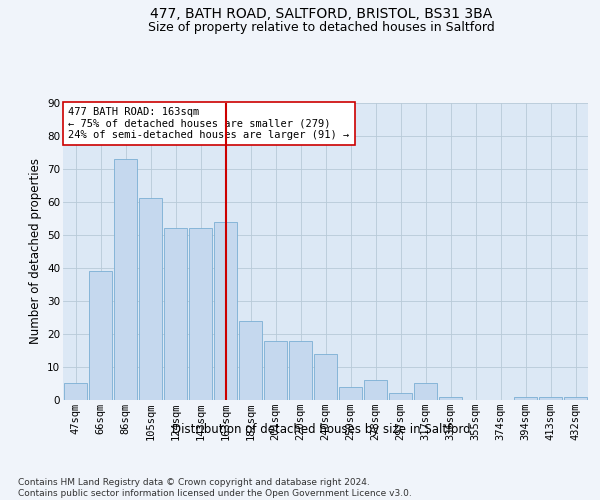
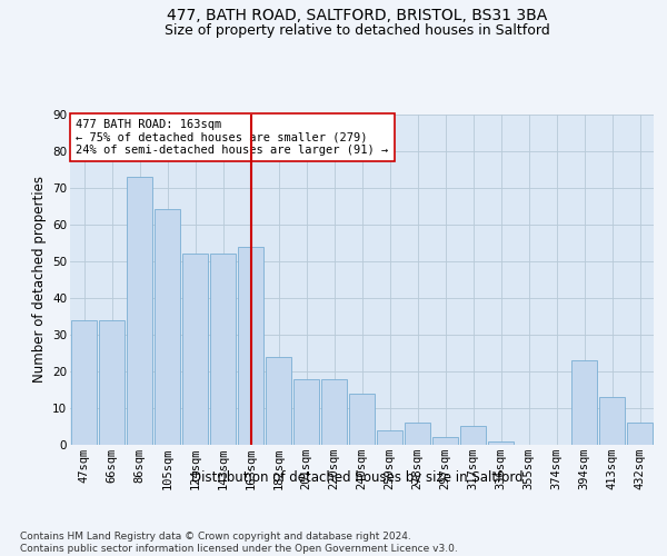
47sqm: 5 -> 34
66sqm: 39 -> 34
105sqm: 61 -> 64
394sqm: 1 -> 23
413sqm: 1 -> 13
432sqm: 1 -> 6
